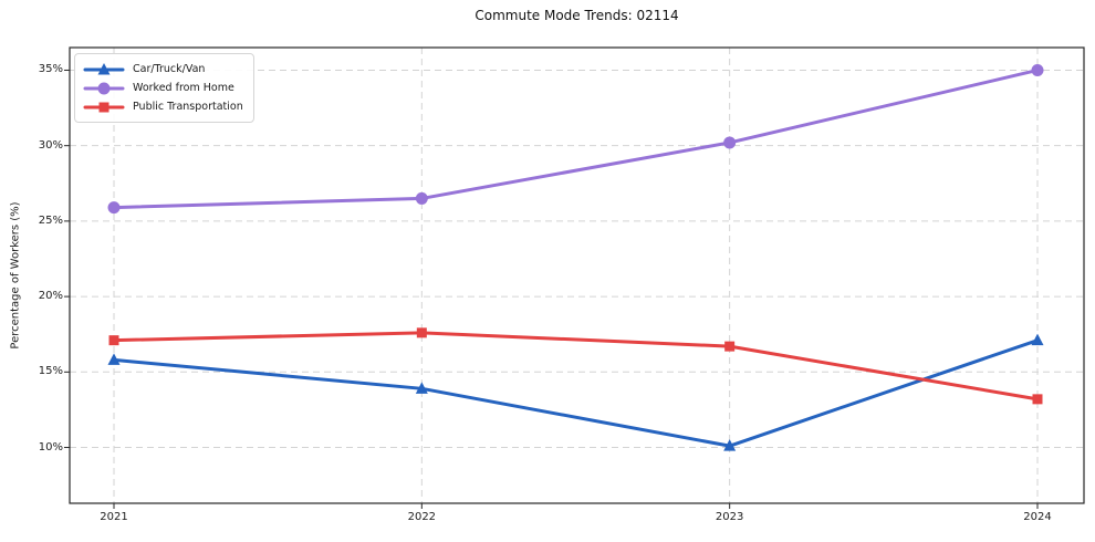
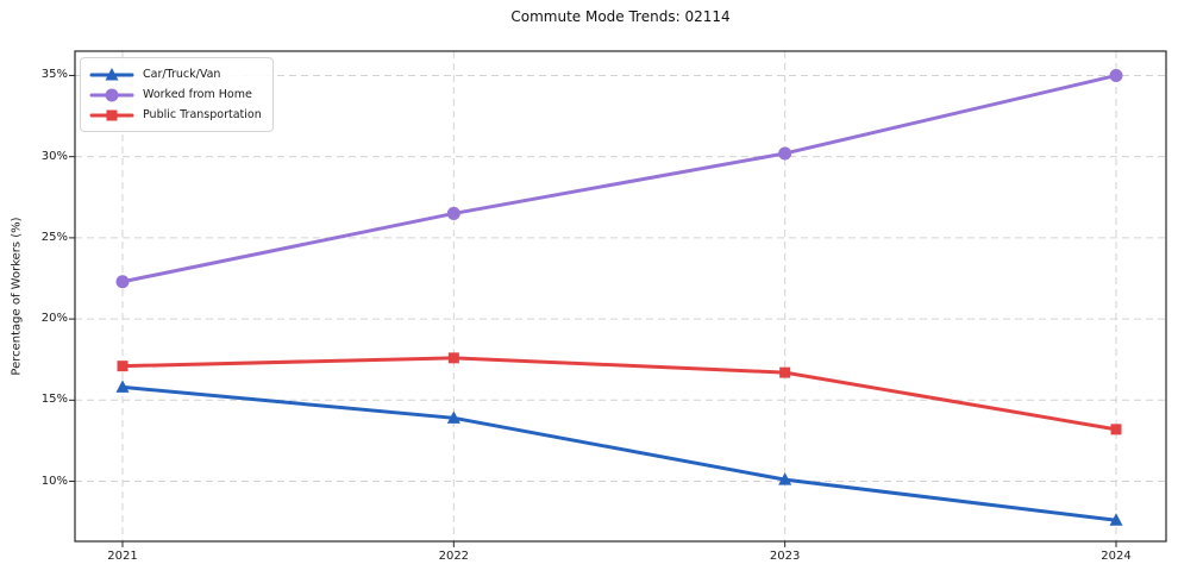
Worked from Home/2021: 25.9% -> 22.3%
Car/Truck/Van/2024: 17.1% -> 7.6%
